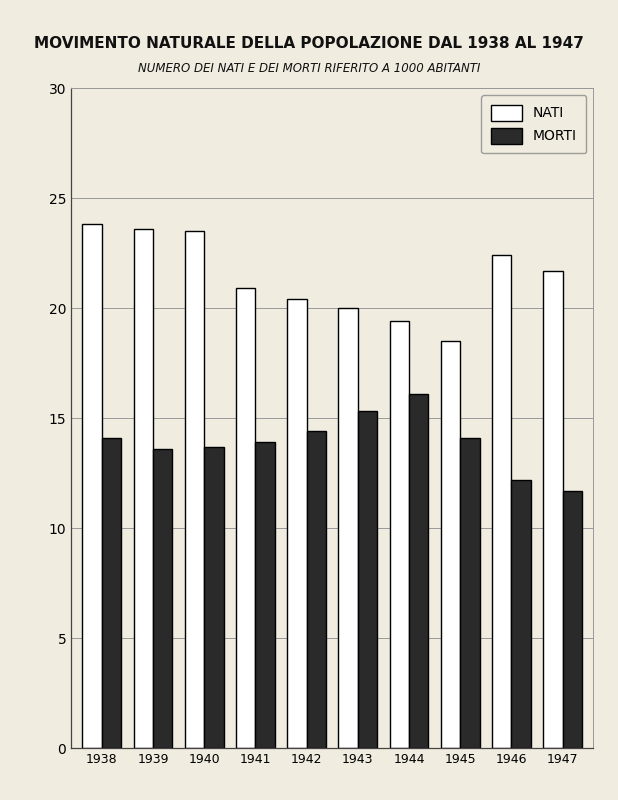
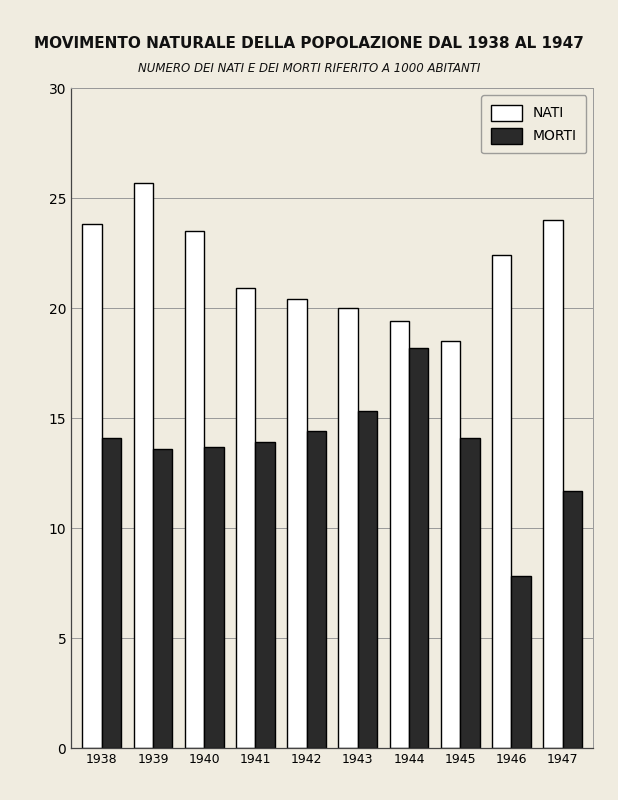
NATI/1939: 23.6 -> 25.7
MORTI/1944: 16.1 -> 18.2
MORTI/1946: 12.2 -> 7.8
NATI/1947: 21.7 -> 24.0
